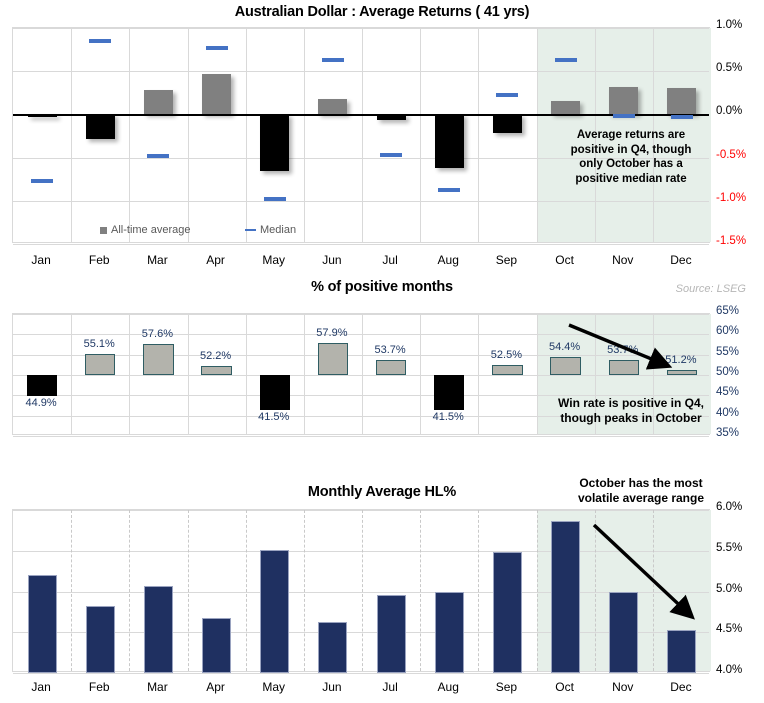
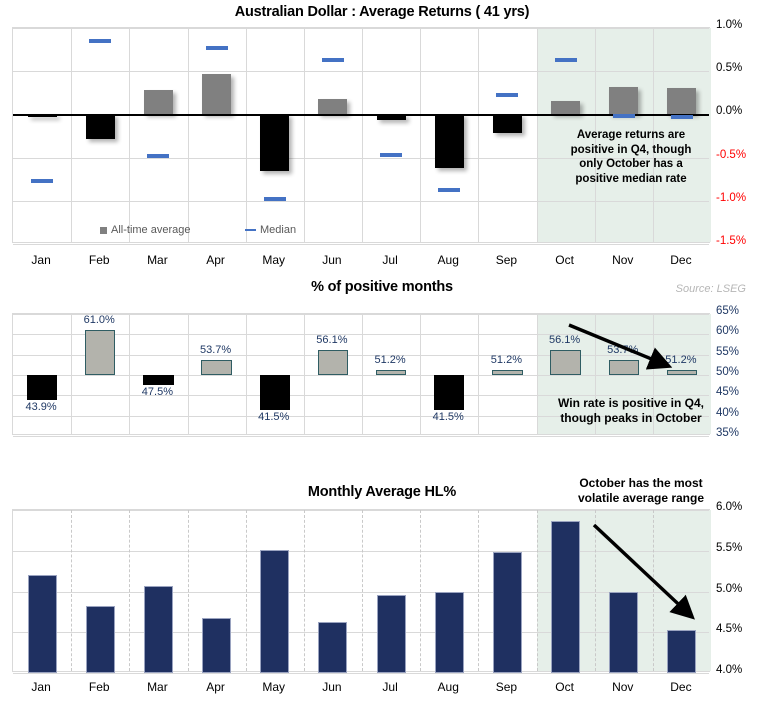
% of positive months/Jan: 44.9% -> 43.9%
% of positive months/Feb: 55.1% -> 61.0%
% of positive months/Mar: 57.6% -> 47.5%
% of positive months/Apr: 52.2% -> 53.7%
% of positive months/Jun: 57.9% -> 56.1%
% of positive months/Jul: 53.7% -> 51.2%
% of positive months/Sep: 52.5% -> 51.2%
% of positive months/Oct: 54.4% -> 56.1%
